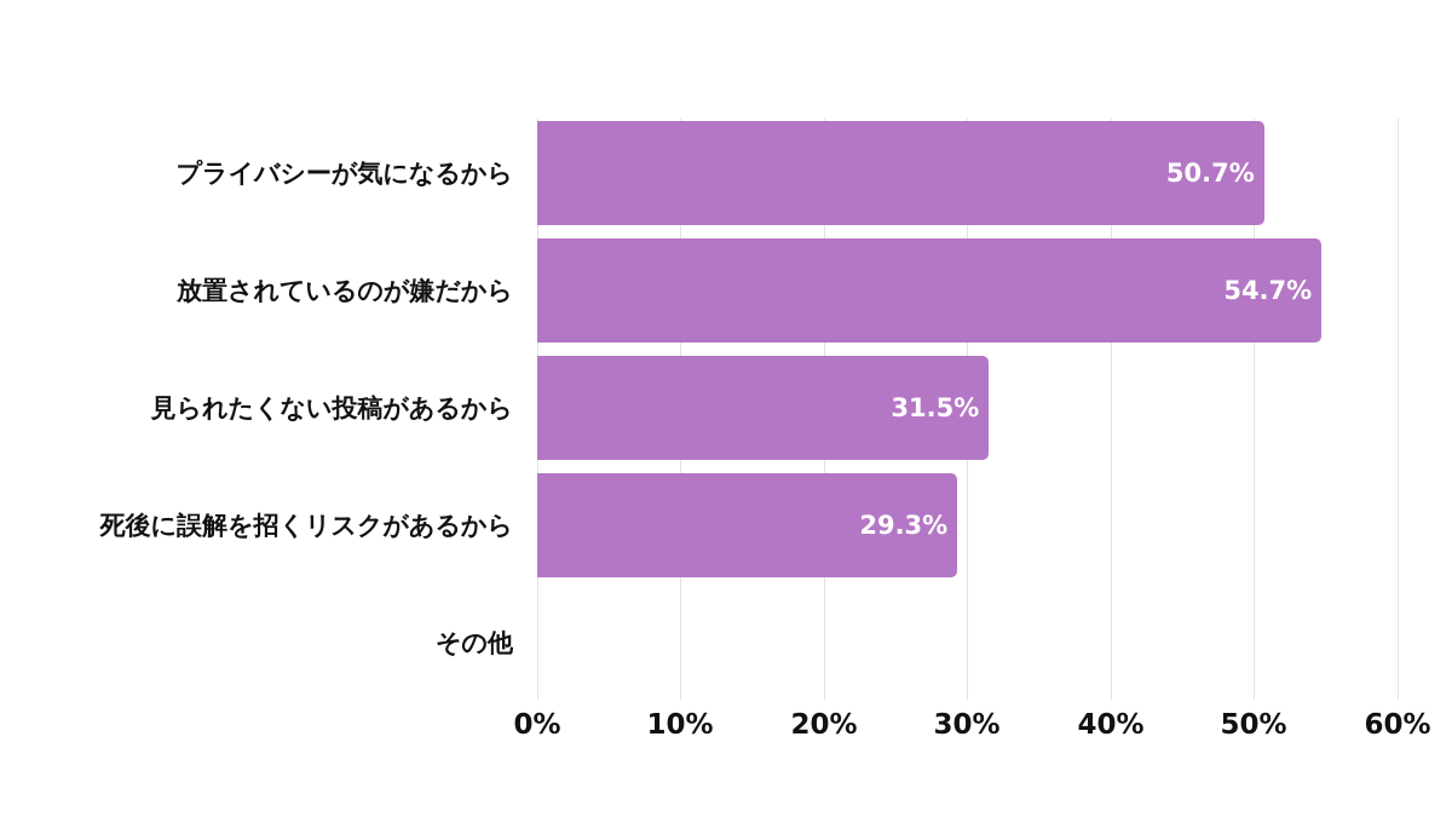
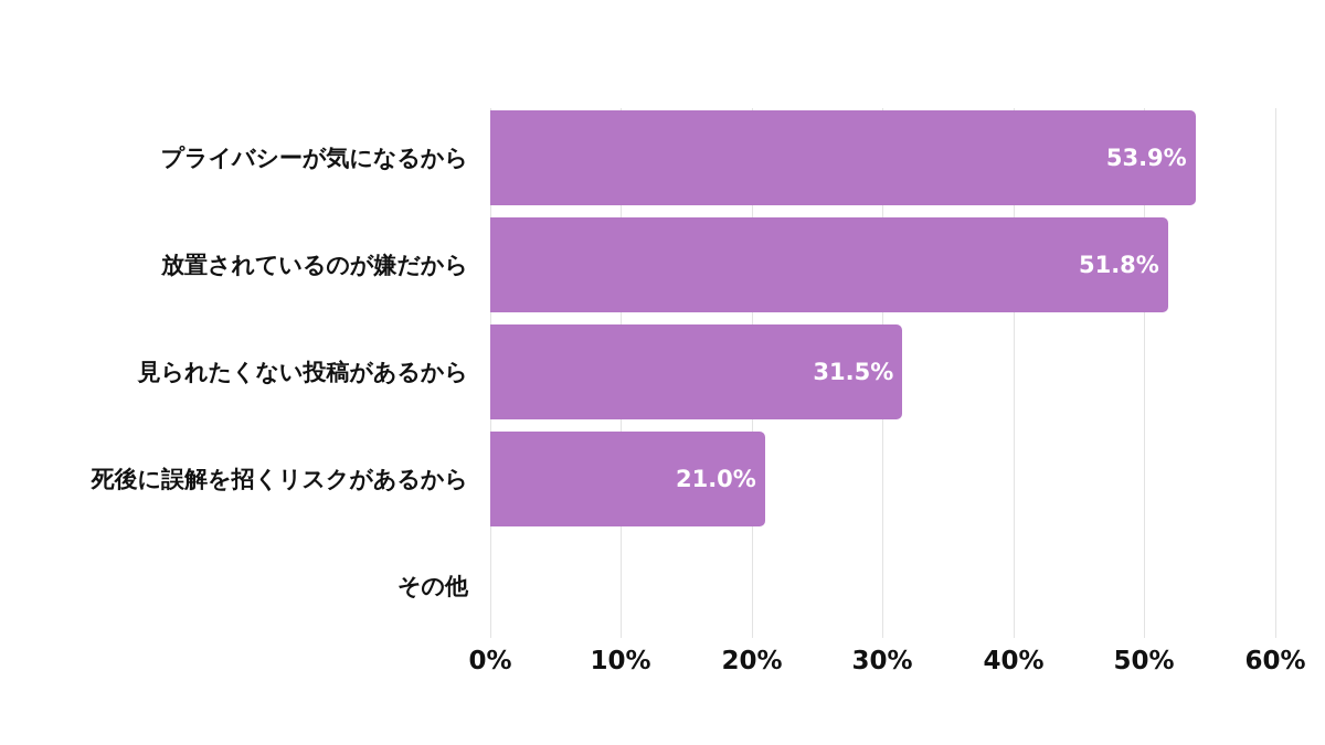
プライバシーが気になるから: 50.7% -> 53.9%
放置されているのが嫌だから: 54.7% -> 51.8%
死後に誤解を招くリスクがあるから: 29.3% -> 21.0%
